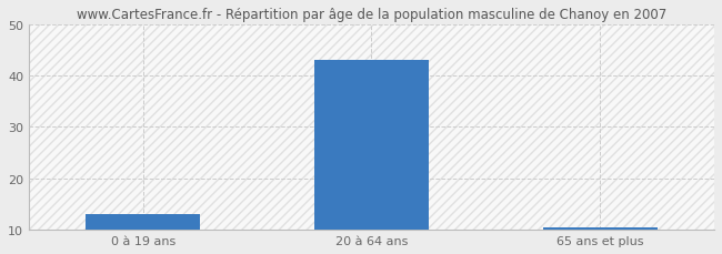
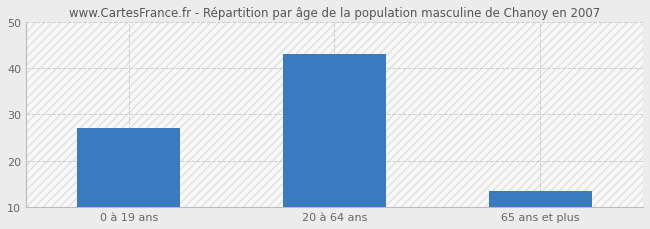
0 à 19 ans: 13.0 -> 27.0
65 ans et plus: 10.5 -> 13.5
